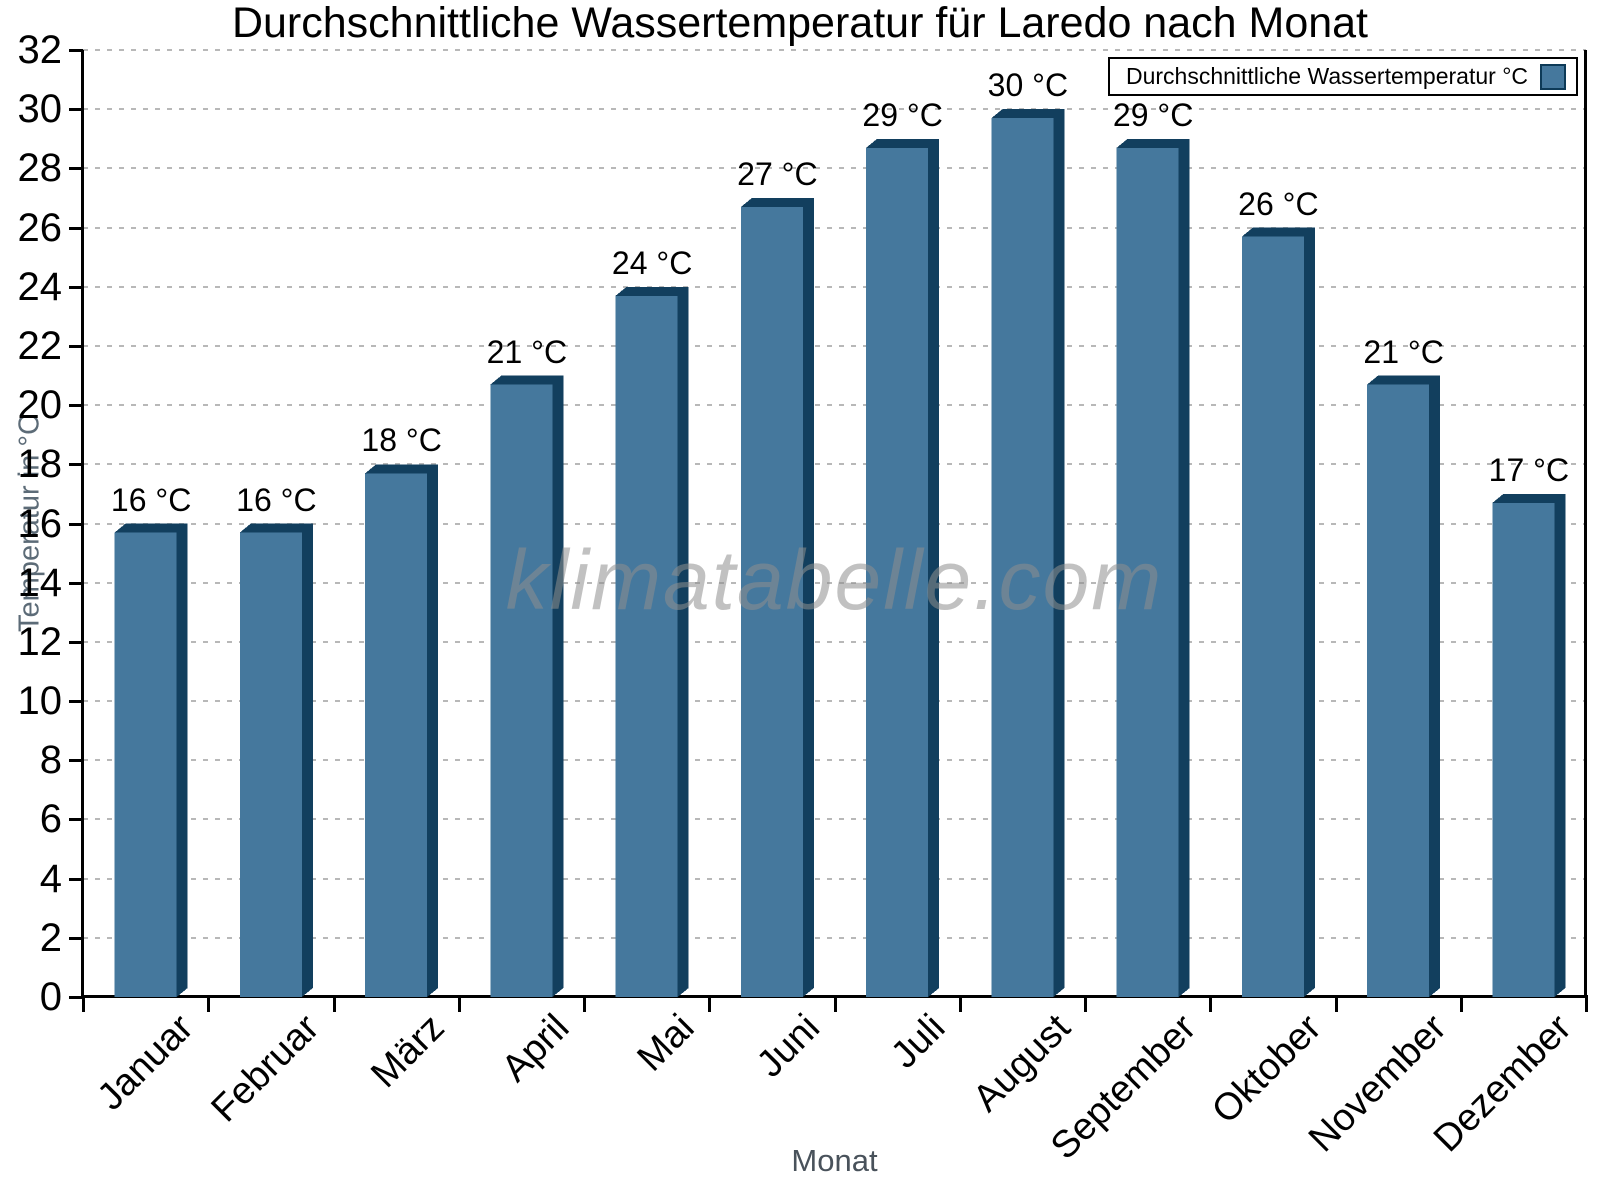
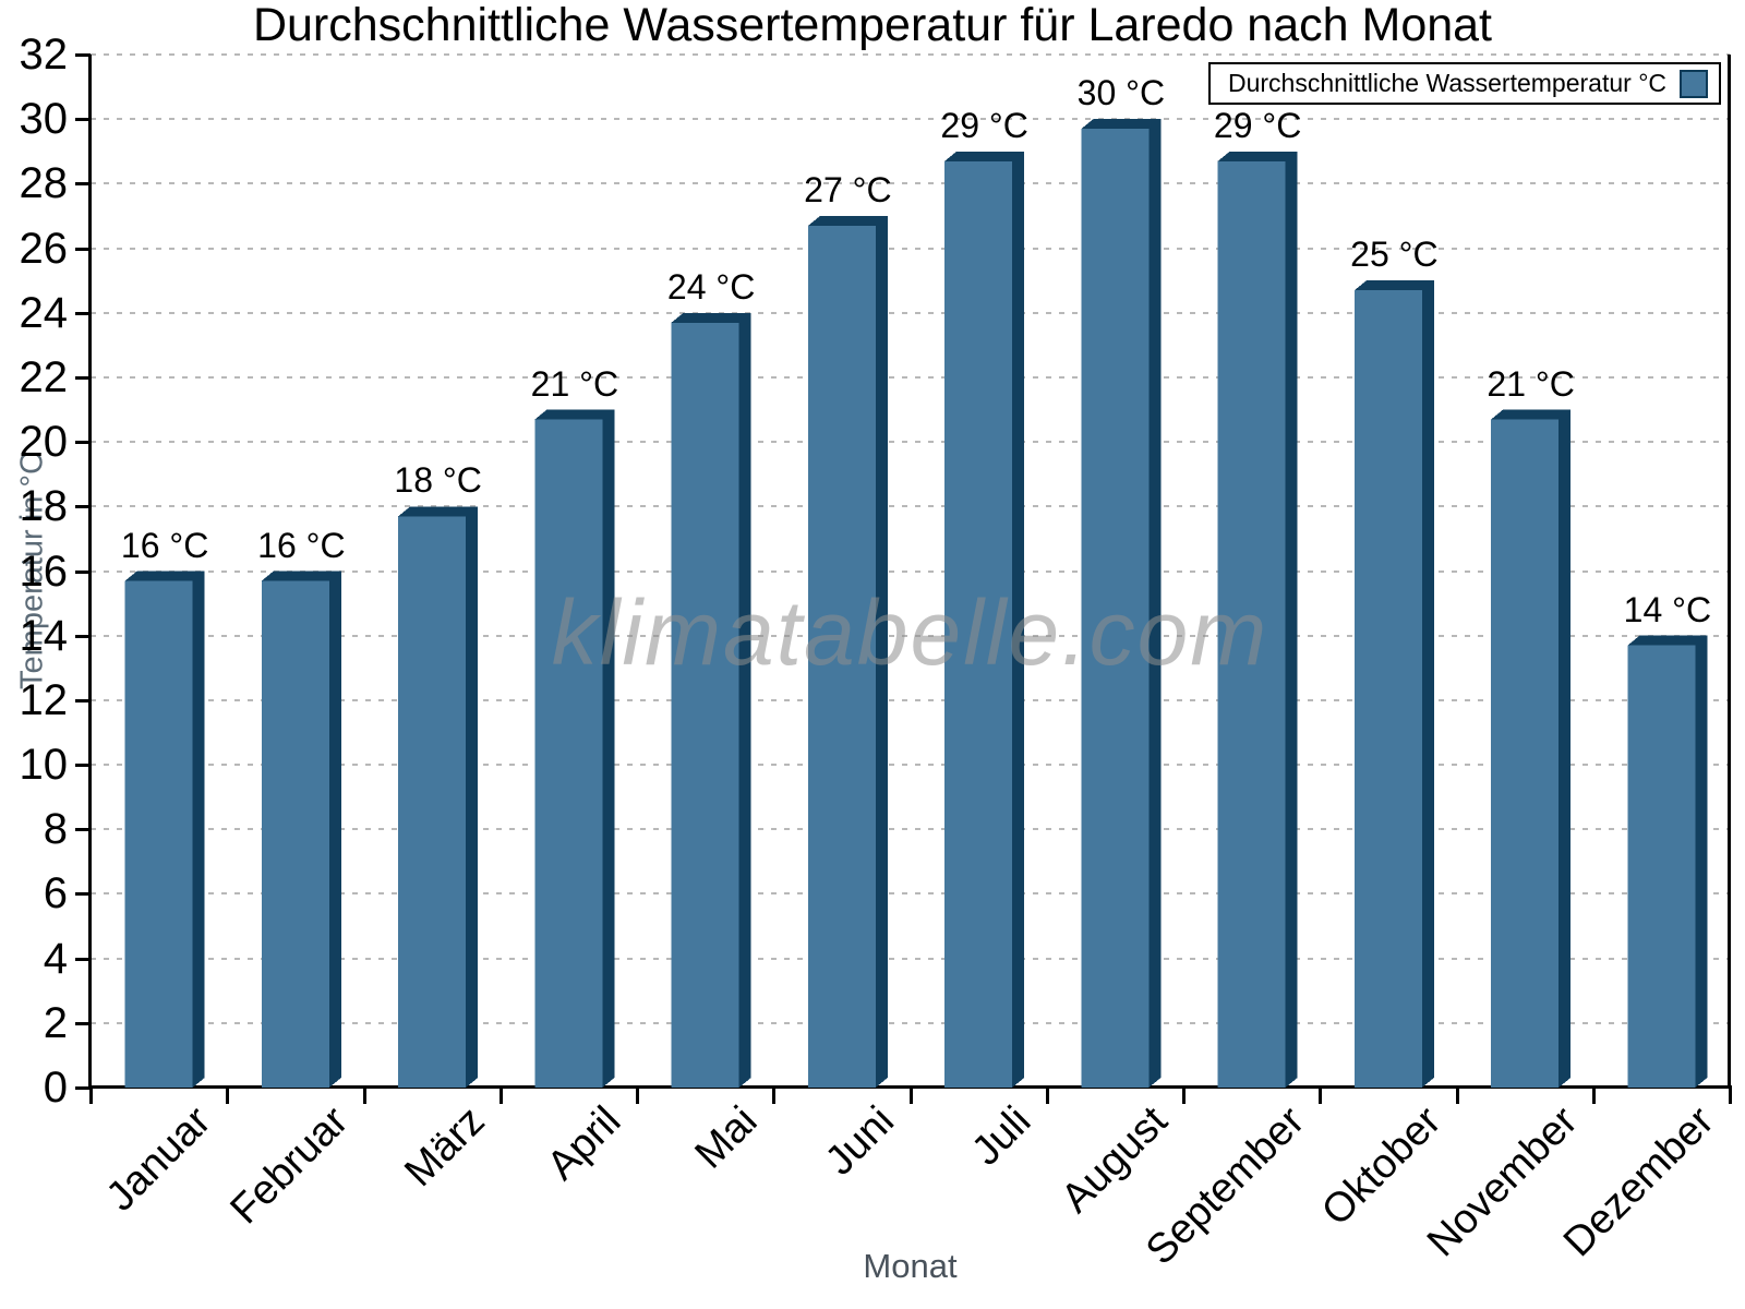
Oktober: 26 -> 25
Dezember: 17 -> 14
